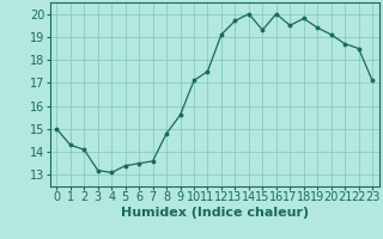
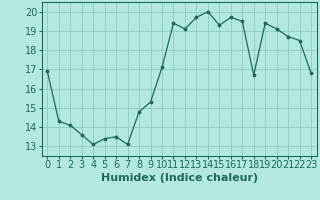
0: 15.0 -> 16.9
3: 13.2 -> 13.6
7: 13.6 -> 13.1
9: 15.6 -> 15.3
11: 17.5 -> 19.4
16: 20.0 -> 19.7
18: 19.8 -> 16.7
23: 17.1 -> 16.8
